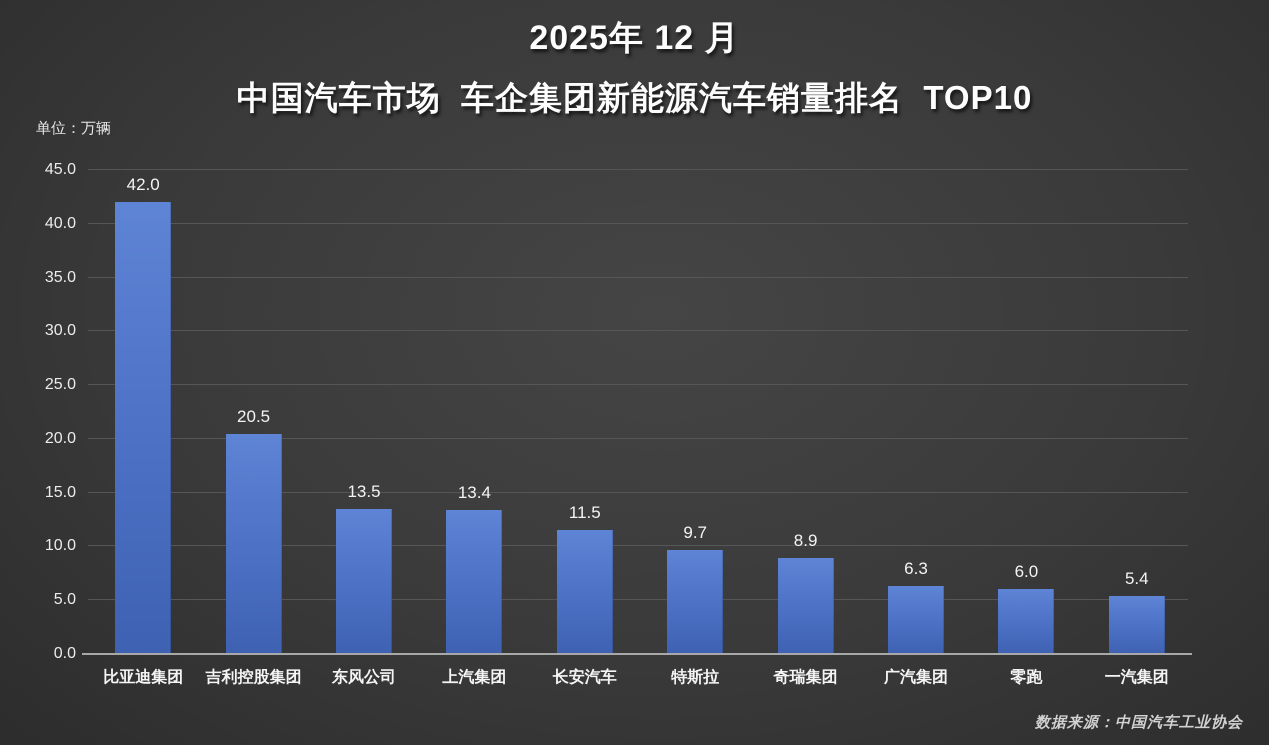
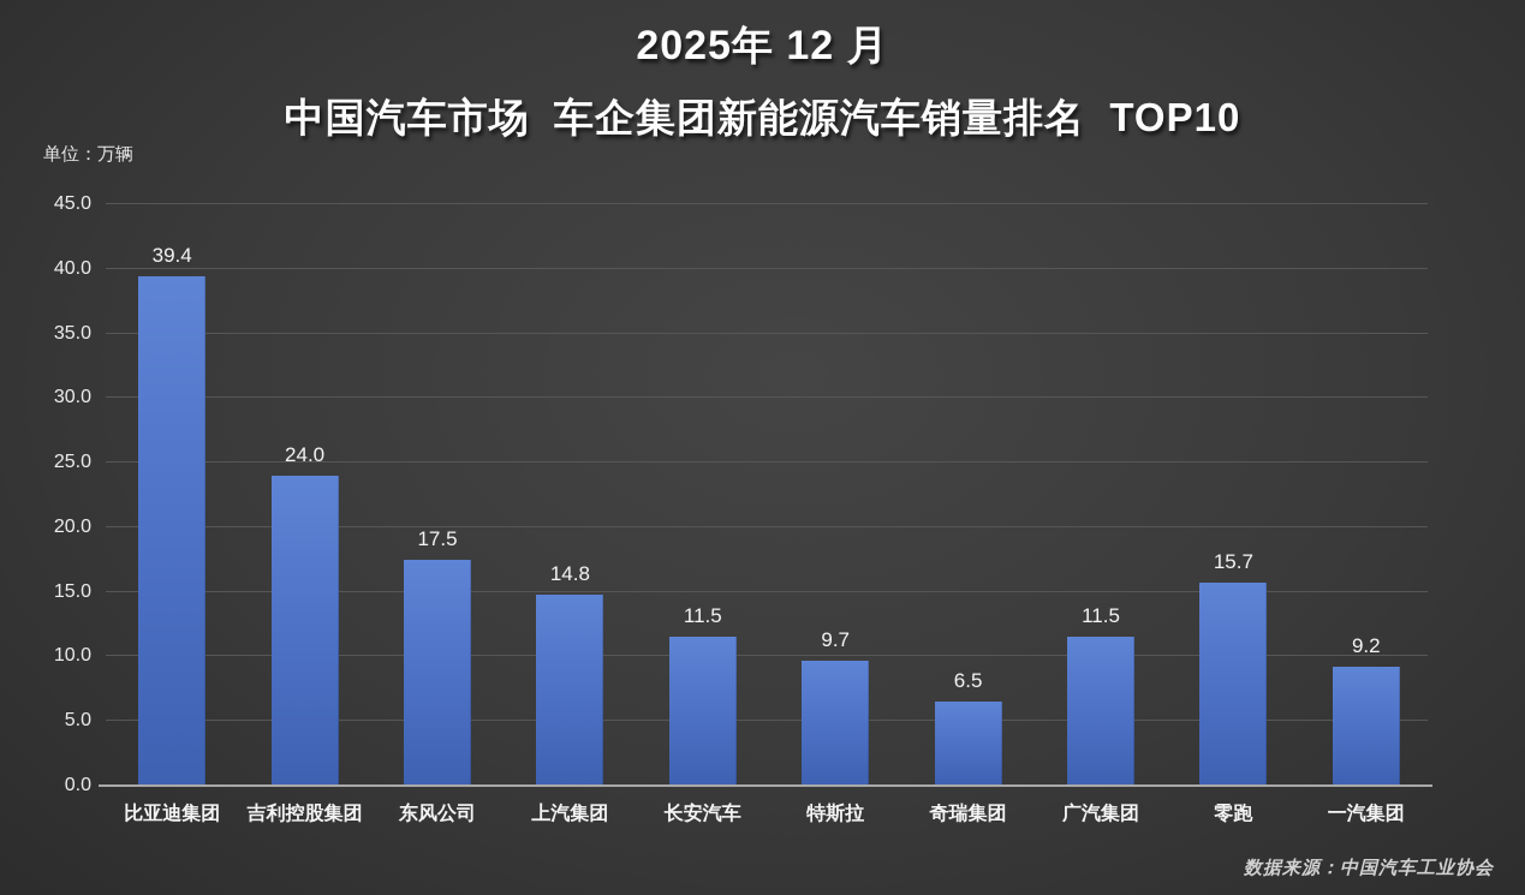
比亚迪集团: 42.0 -> 39.4
吉利控股集团: 20.5 -> 24.0
东风公司: 13.5 -> 17.5
上汽集团: 13.4 -> 14.8
奇瑞集团: 8.9 -> 6.5
广汽集团: 6.3 -> 11.5
零跑: 6.0 -> 15.7
一汽集团: 5.4 -> 9.2
